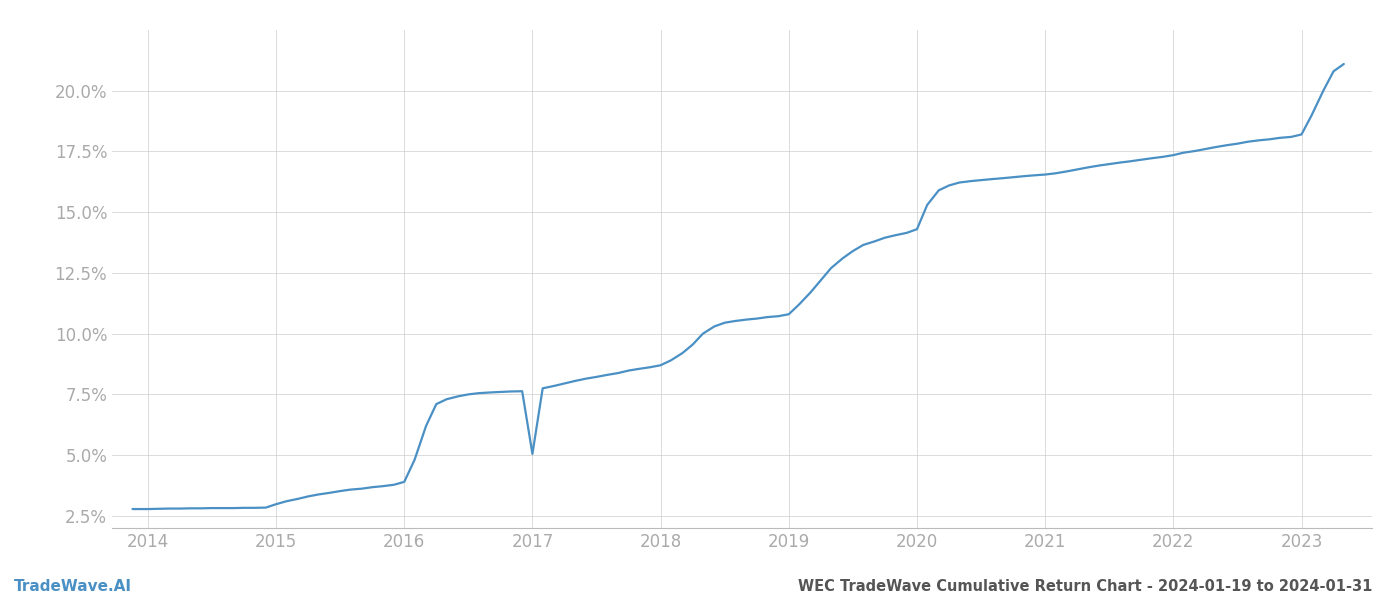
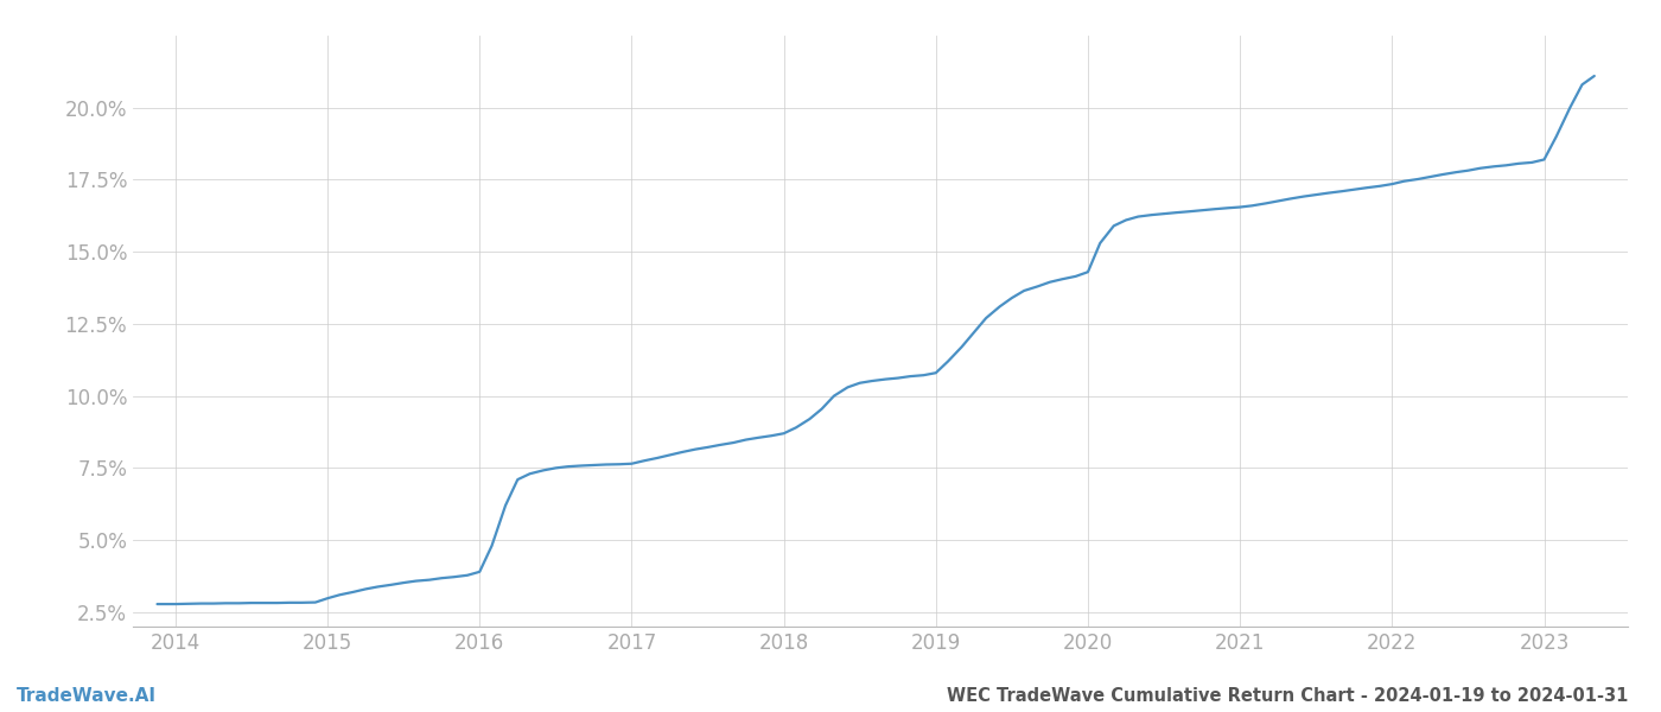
2017: 5.05% -> 7.65%
